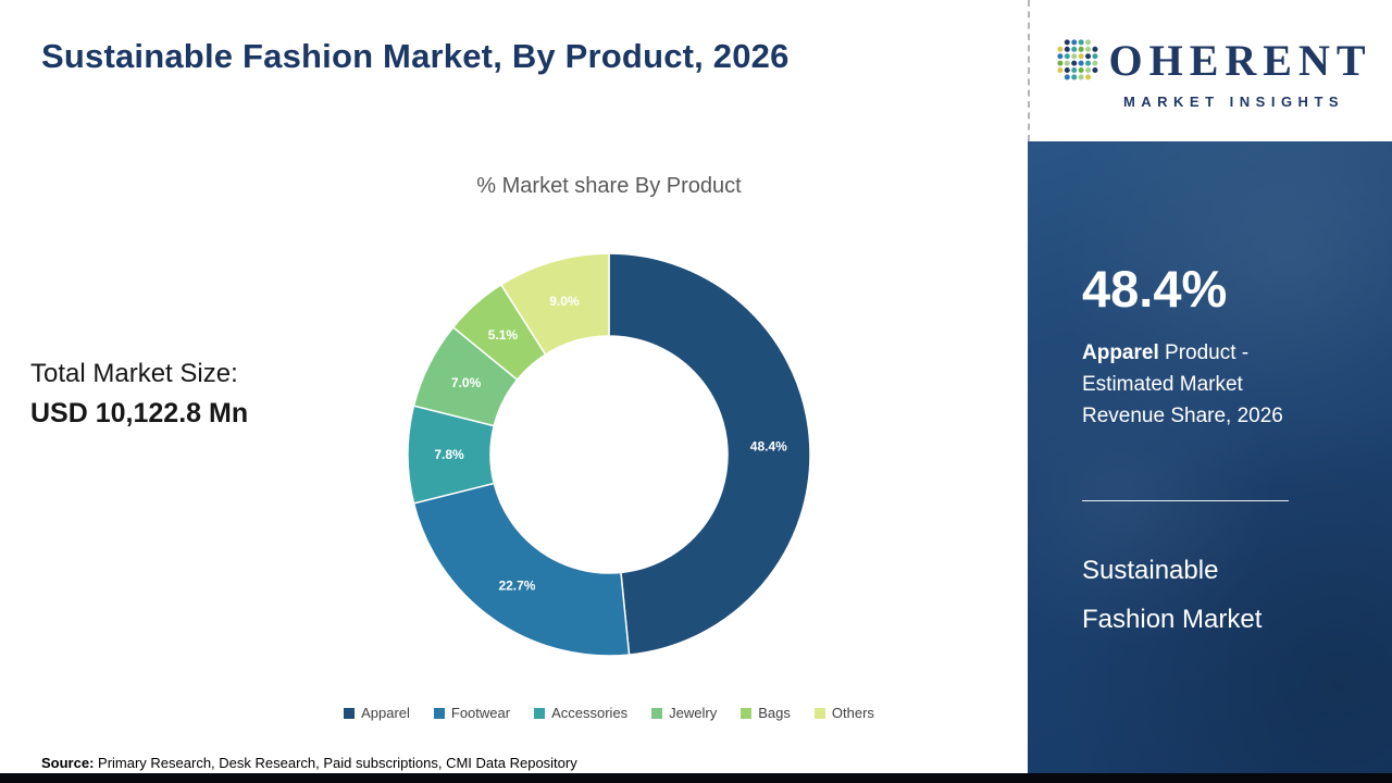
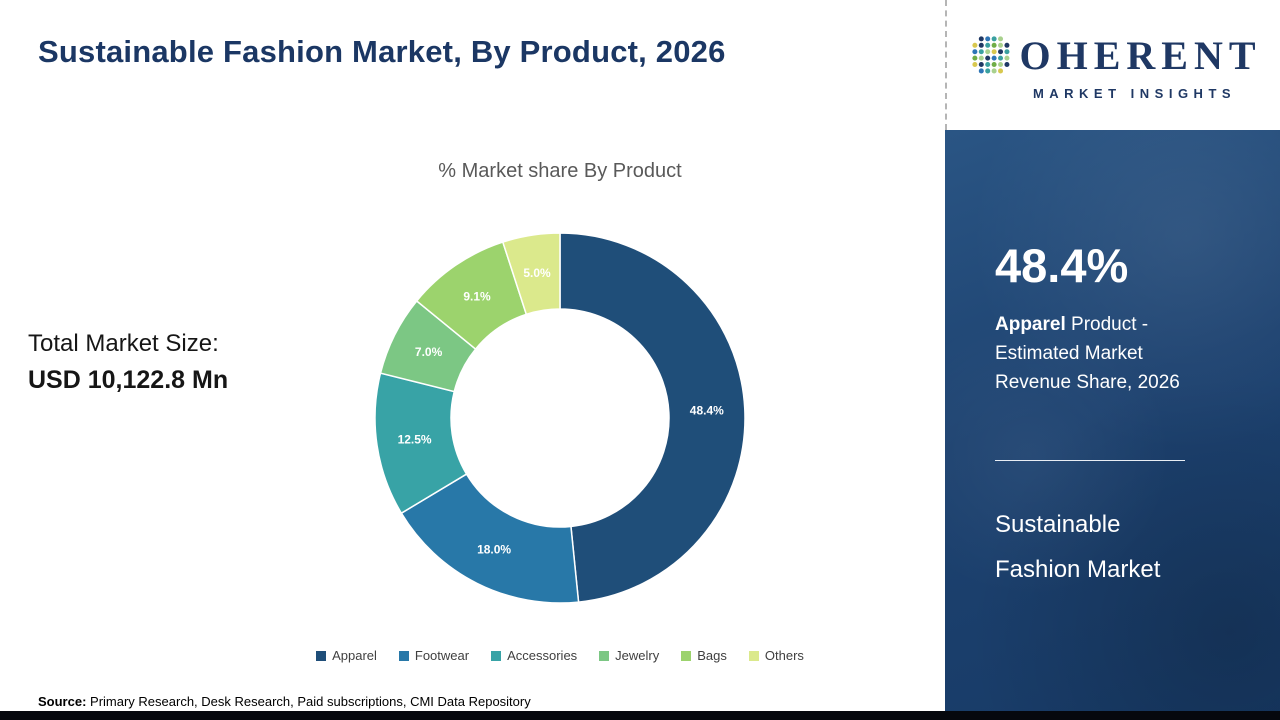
Footwear: 22.7% -> 18.0%
Accessories: 7.8% -> 12.5%
Bags: 5.1% -> 9.1%
Others: 9.0% -> 5.0%
